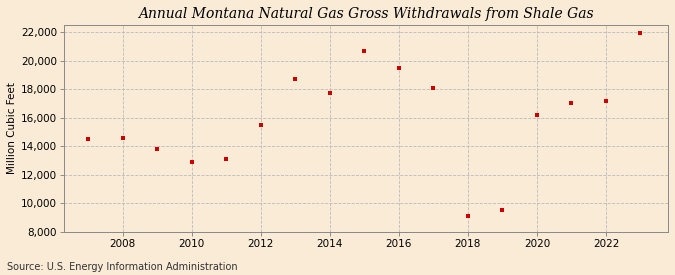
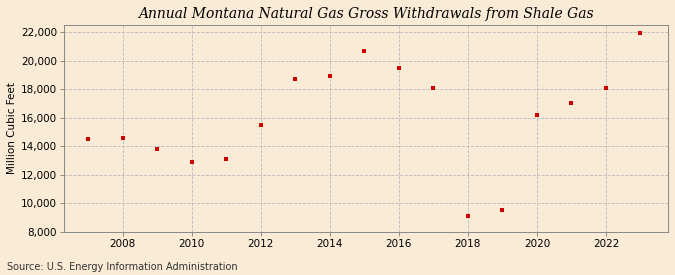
2014: 17,700 -> 18,900
2022: 17,200 -> 18,100
